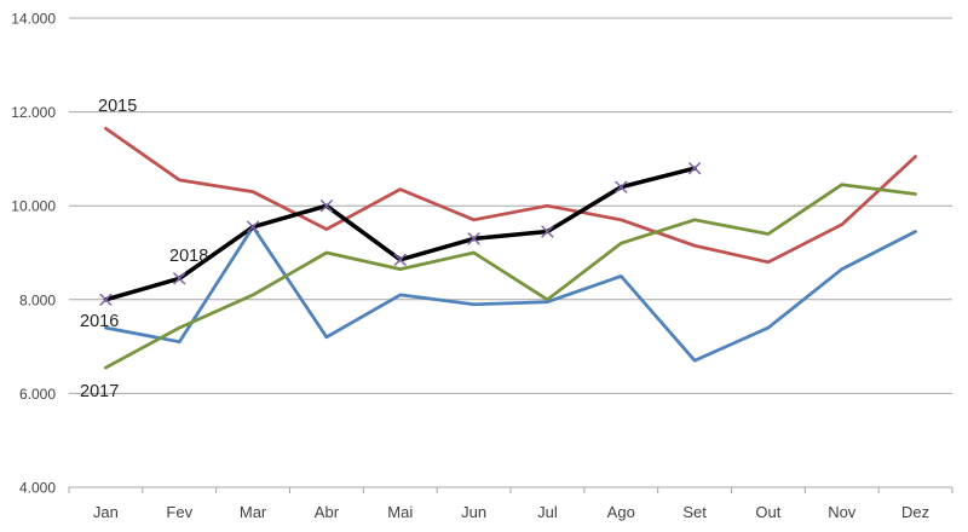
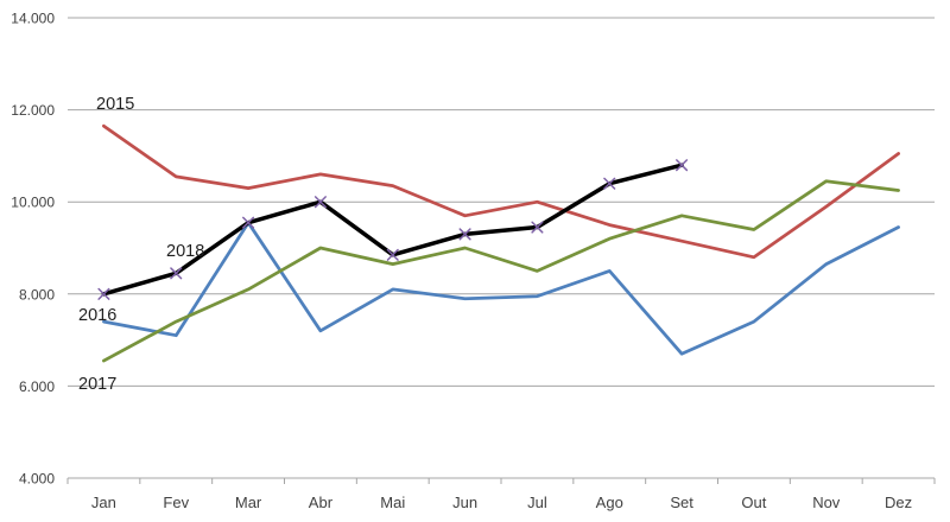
2015/Abr: 9500 -> 10600
2017/Jul: 8000 -> 8500
2015/Ago: 9700 -> 9500
2015/Nov: 9600 -> 9900
